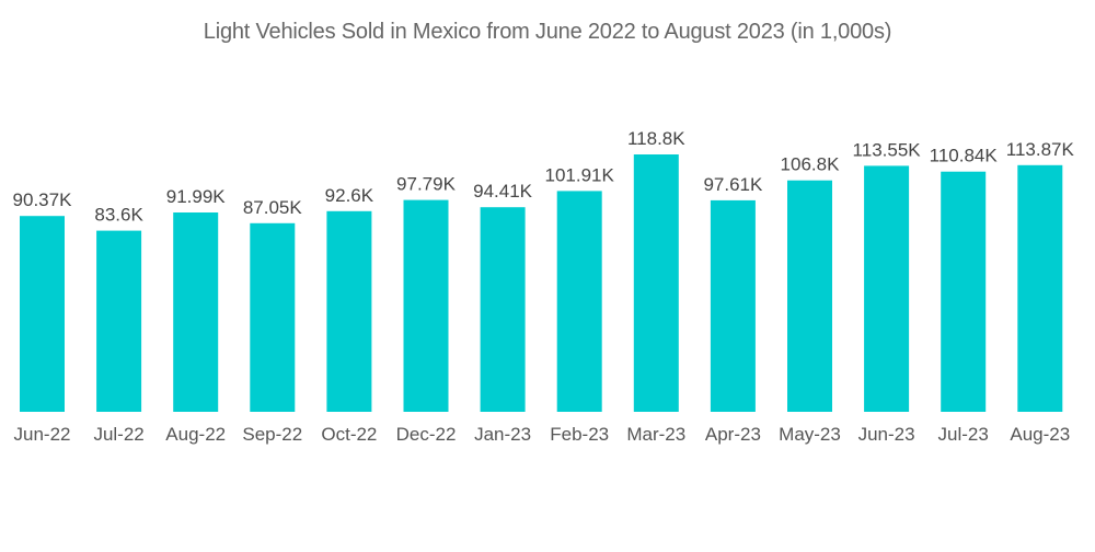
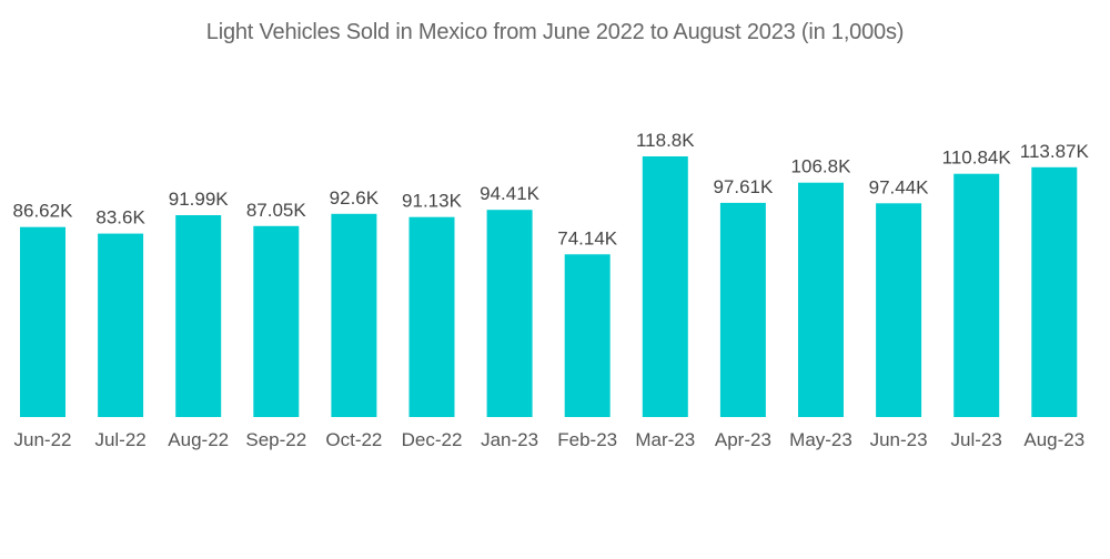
Jun-22: 90.37K -> 86.62K
Dec-22: 97.79K -> 91.13K
Feb-23: 101.91K -> 74.14K
Jun-23: 113.55K -> 97.44K
